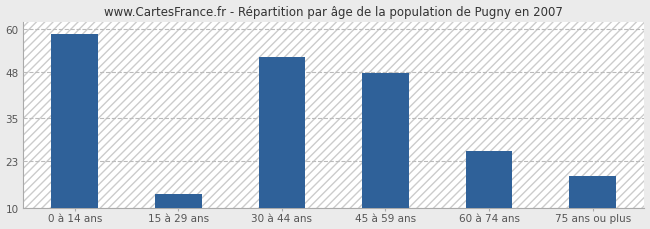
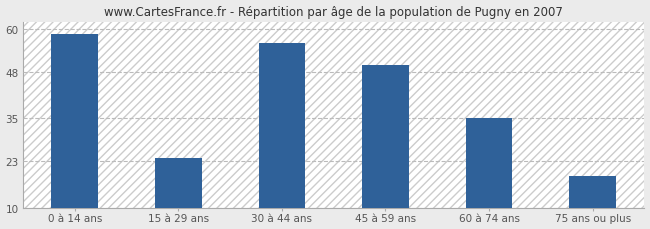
15 à 29 ans: 14.0 -> 24.0
30 à 44 ans: 52.0 -> 56.0
45 à 59 ans: 47.5 -> 50.0
60 à 74 ans: 26.0 -> 35.0
